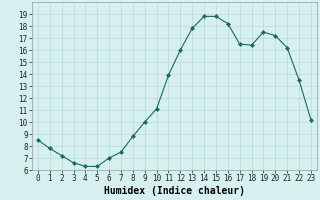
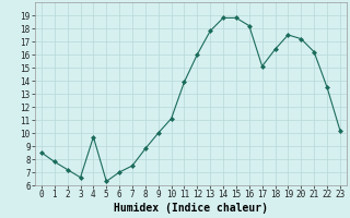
4: 6.3 -> 9.7
17: 16.5 -> 15.1
